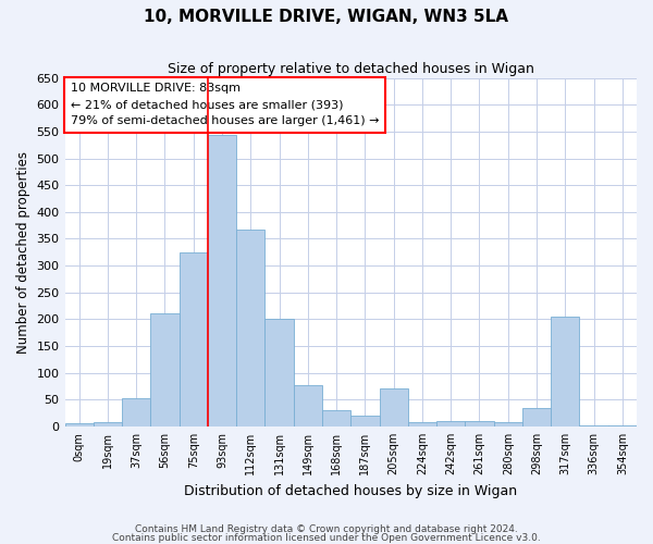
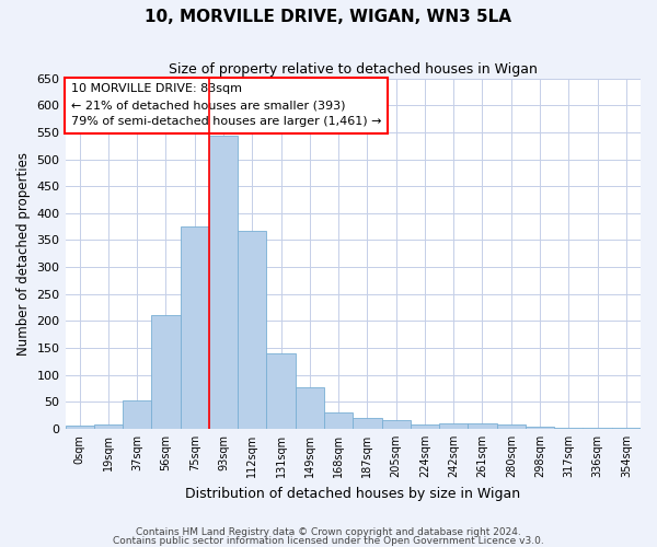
75sqm: 325 -> 375
131sqm: 200 -> 140
205sqm: 70 -> 16
298sqm: 35 -> 3
317sqm: 205 -> 2
